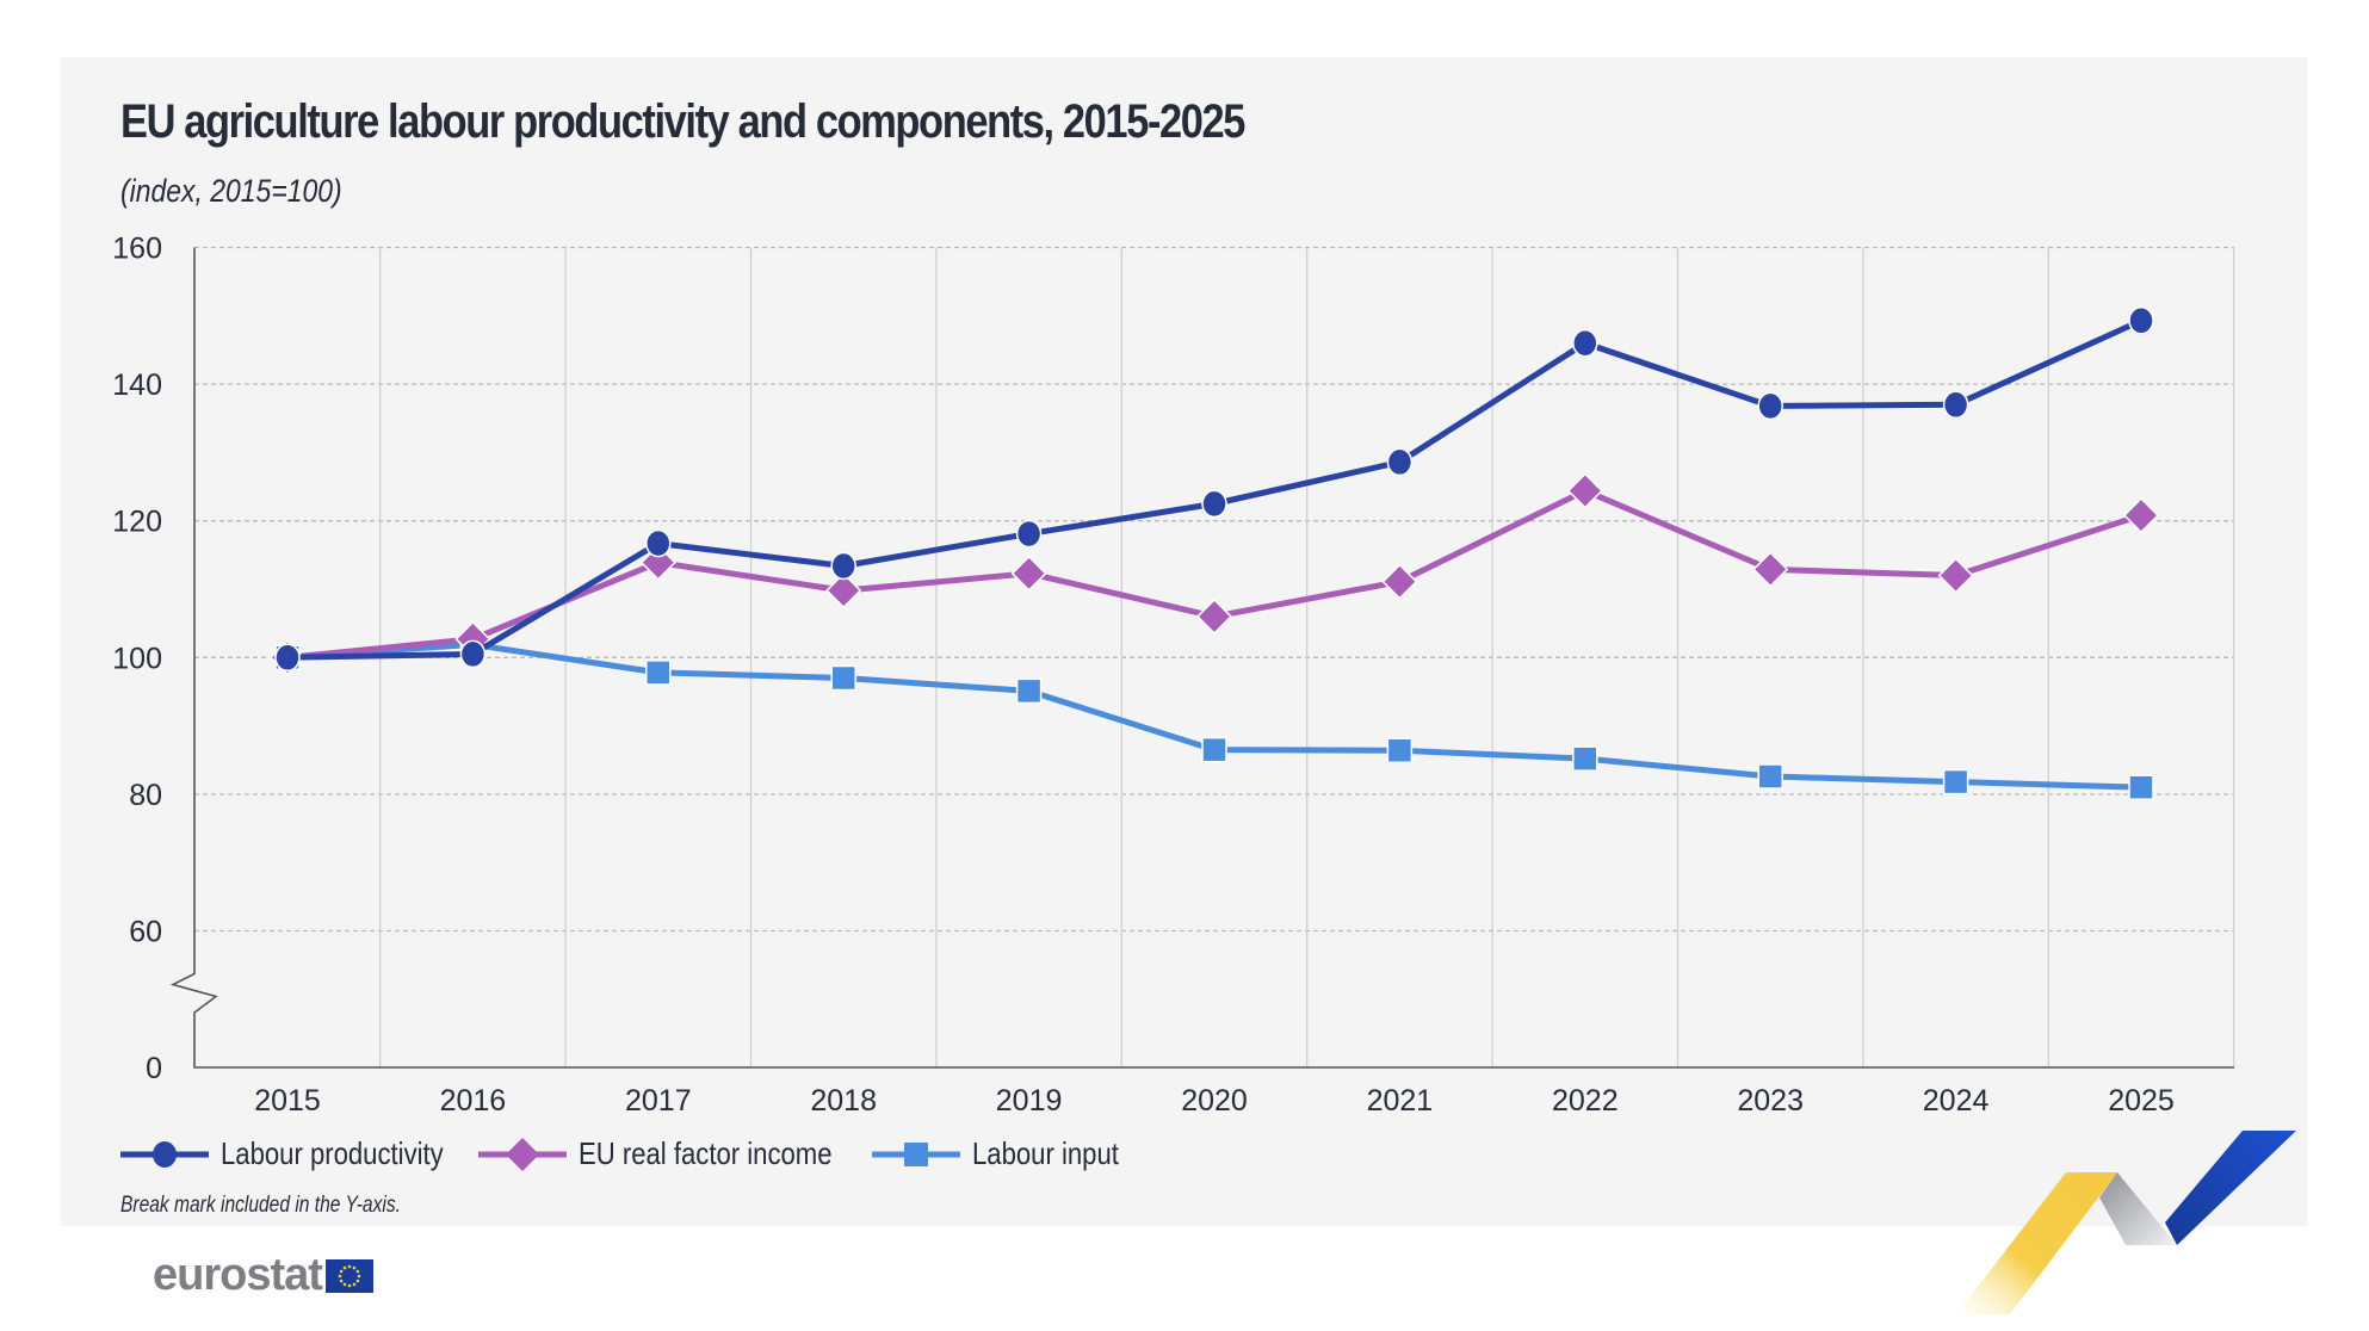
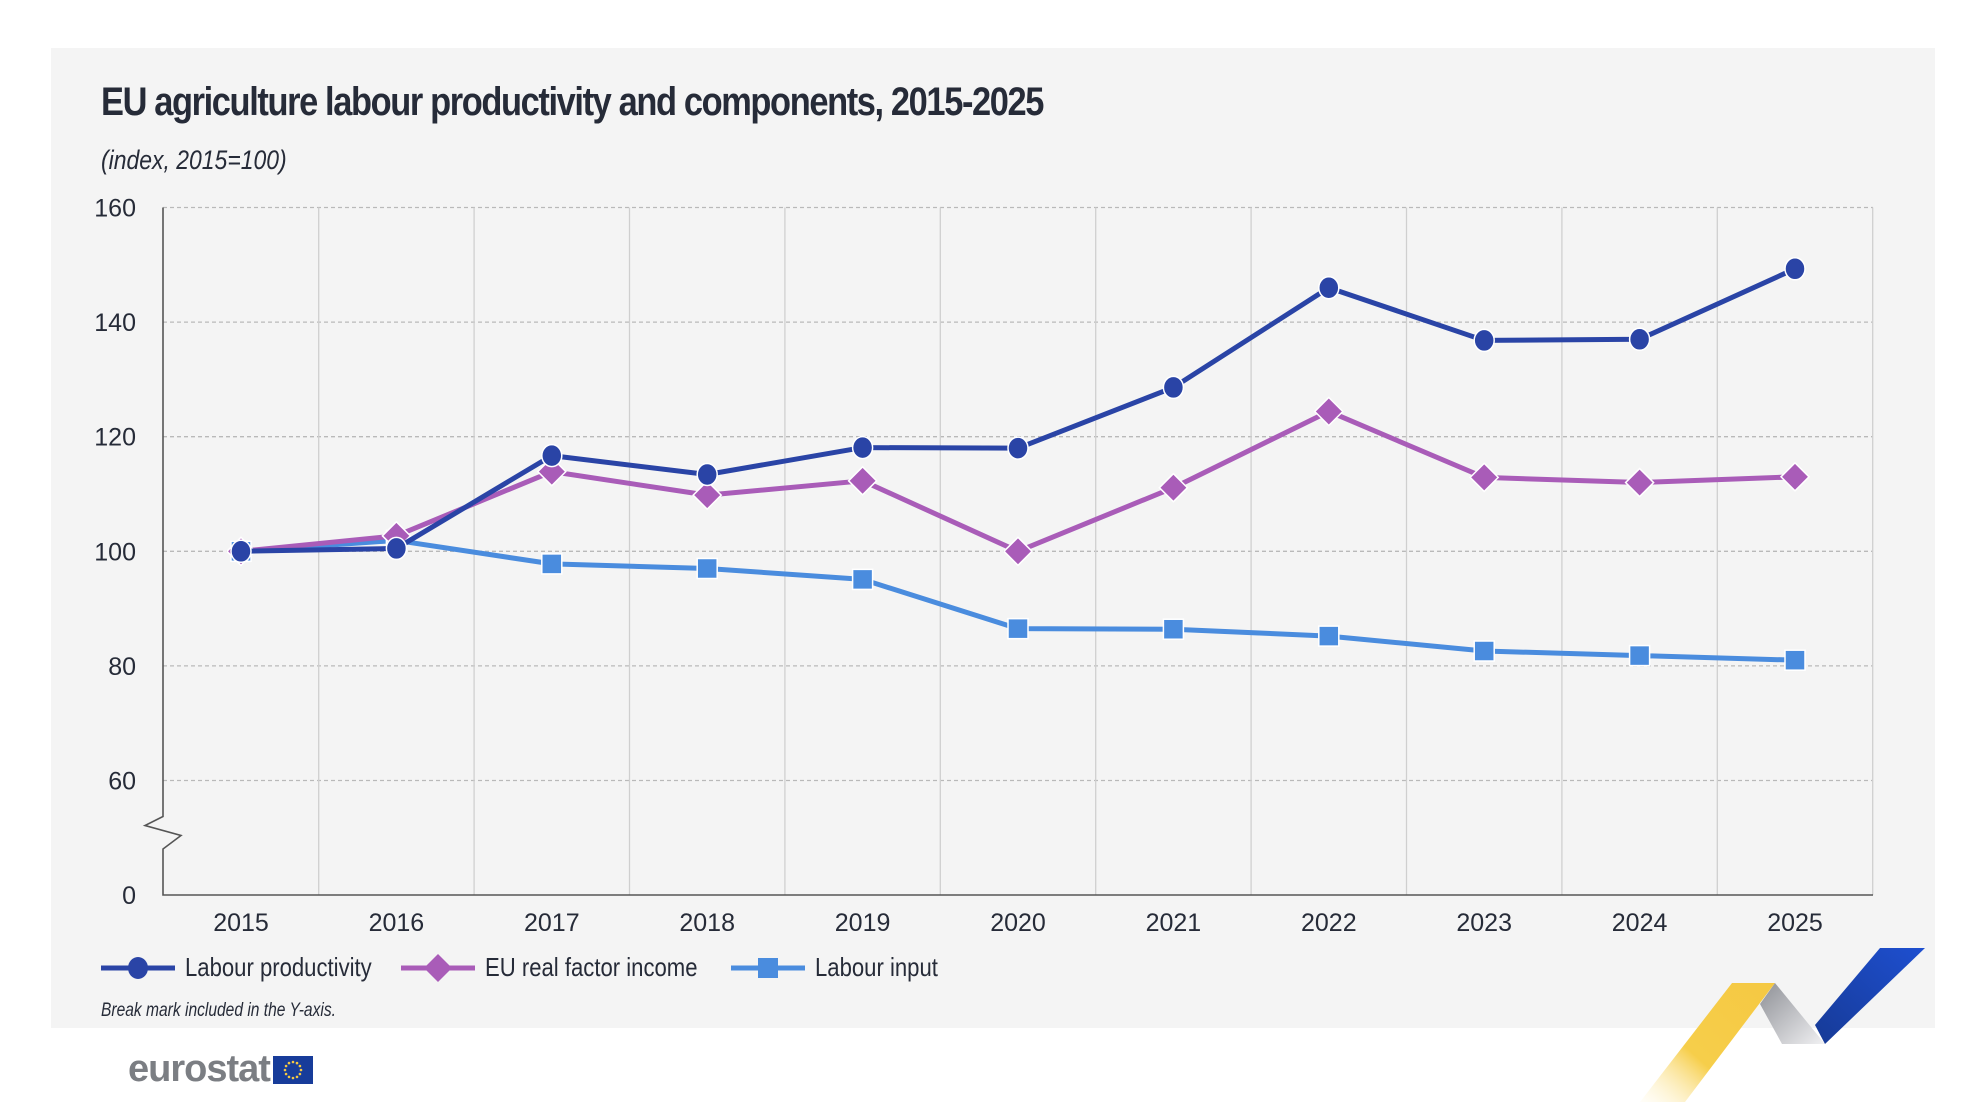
Labour productivity/2020: 122 -> 118
EU real factor income/2020: 106 -> 100
EU real factor income/2025: 121 -> 113
